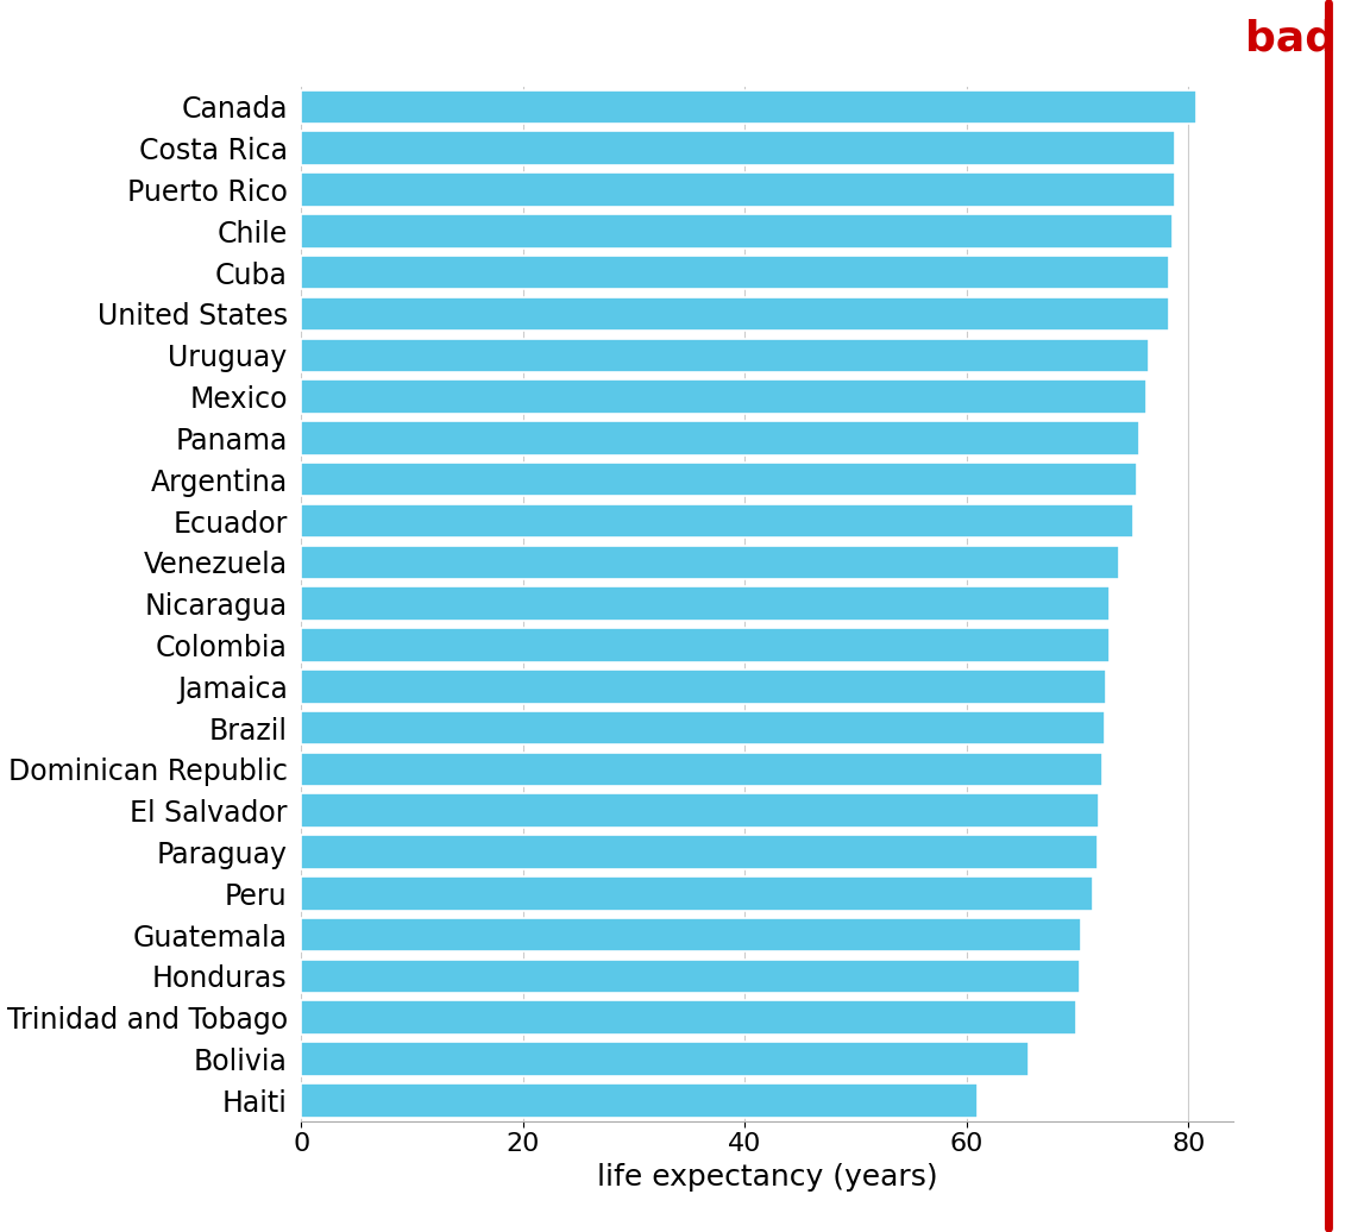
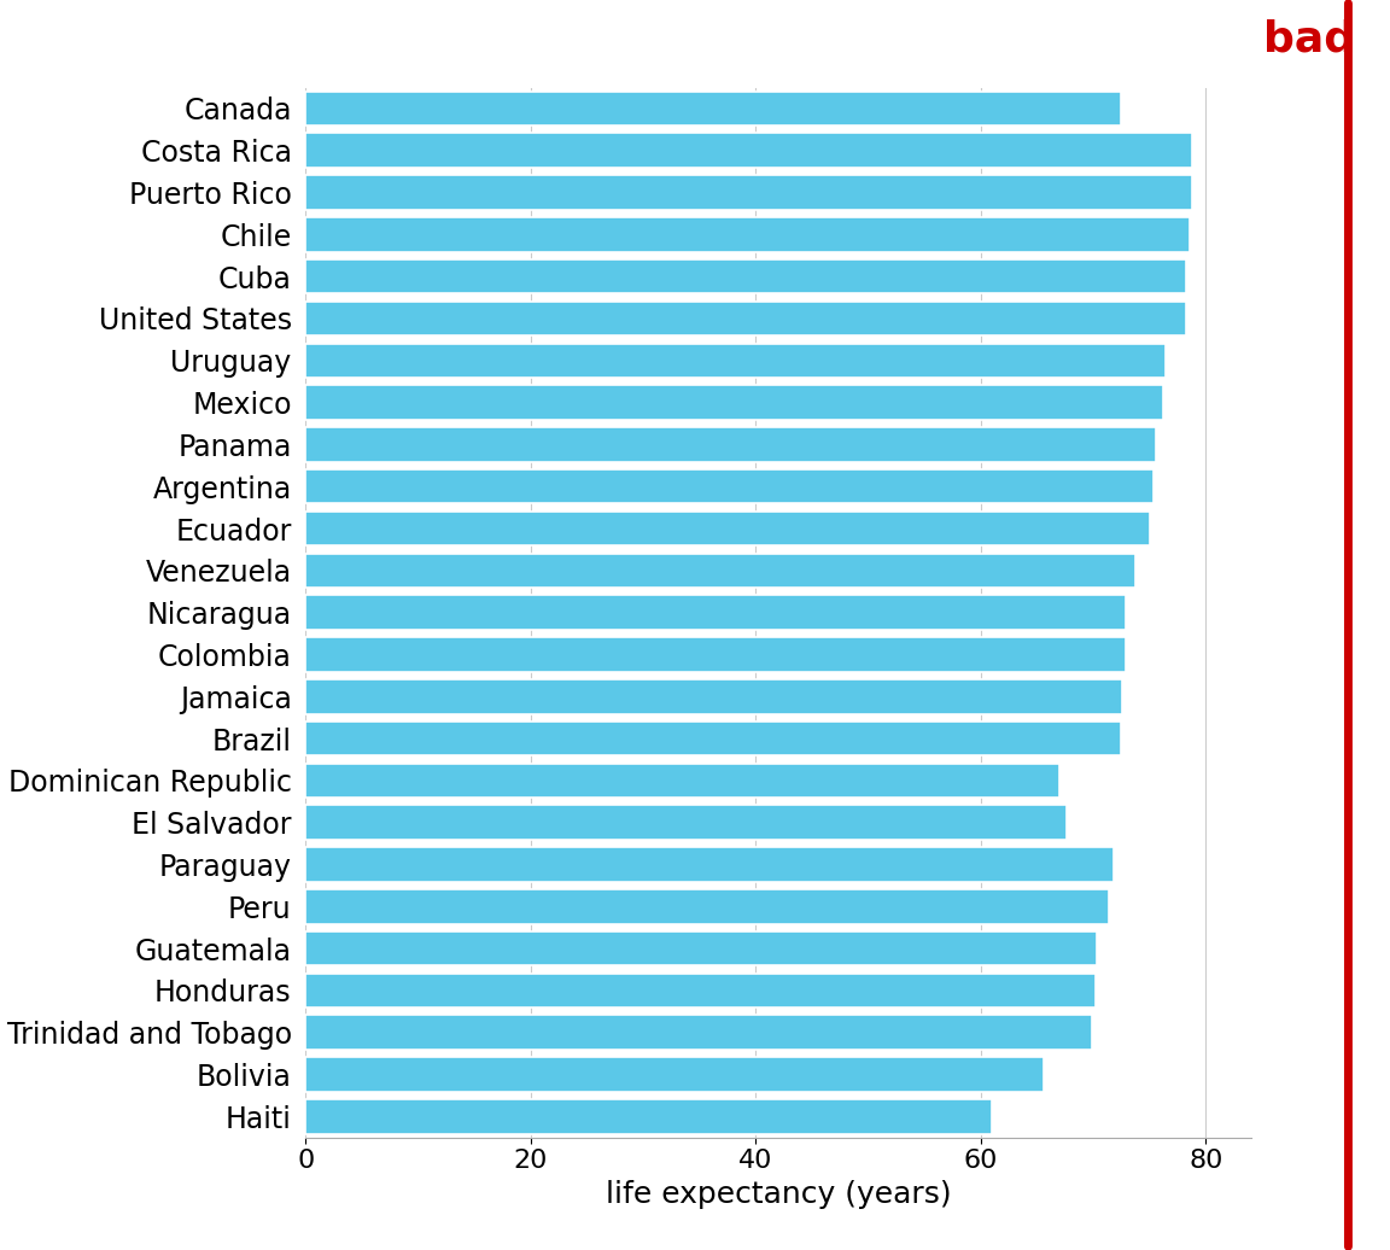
Canada: 80.7 -> 72.4
Dominican Republic: 72.2 -> 67.0
El Salvador: 71.9 -> 67.6
